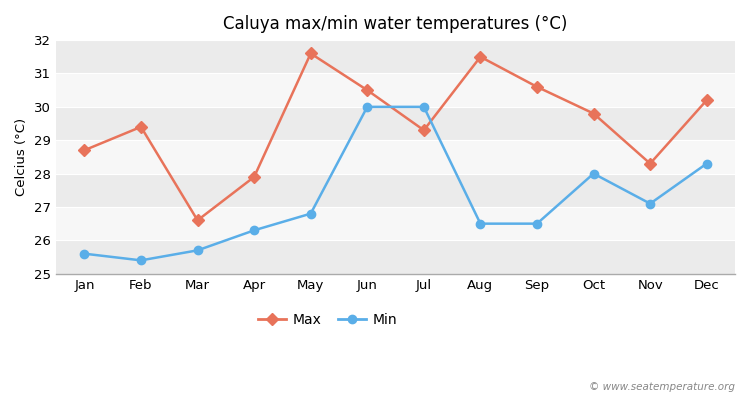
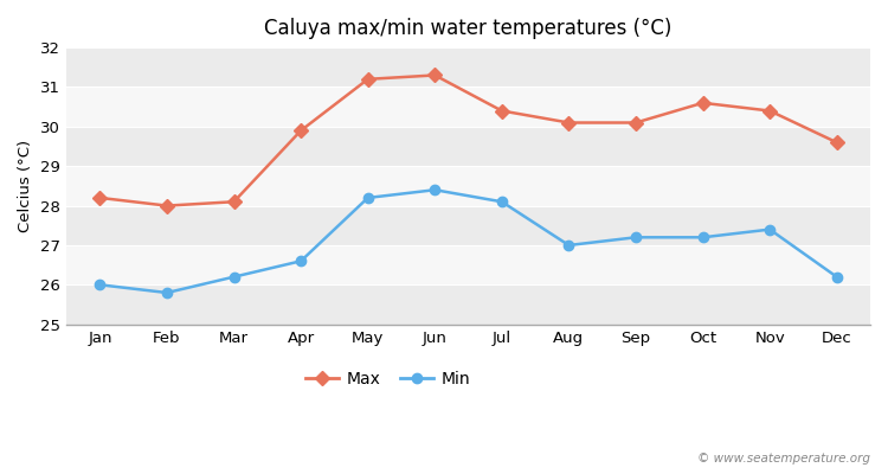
Max/Jan: 28.7 -> 28.2
Min/Jan: 25.6 -> 26.0
Max/Feb: 29.4 -> 28.0
Min/Feb: 25.4 -> 25.8
Max/Mar: 26.6 -> 28.1
Min/Mar: 25.7 -> 26.2
Max/Apr: 27.9 -> 29.9
Min/Apr: 26.3 -> 26.6
Max/May: 31.6 -> 31.2
Min/May: 26.8 -> 28.2
Max/Jun: 30.5 -> 31.3
Min/Jun: 30.0 -> 28.4
Max/Jul: 29.3 -> 30.4
Min/Jul: 30.0 -> 28.1
Max/Aug: 31.5 -> 30.1
Min/Aug: 26.5 -> 27.0
Max/Sep: 30.6 -> 30.1
Min/Sep: 26.5 -> 27.2
Max/Oct: 29.8 -> 30.6
Min/Oct: 28.0 -> 27.2
Max/Nov: 28.3 -> 30.4
Min/Nov: 27.1 -> 27.4
Max/Dec: 30.2 -> 29.6
Min/Dec: 28.3 -> 26.2
